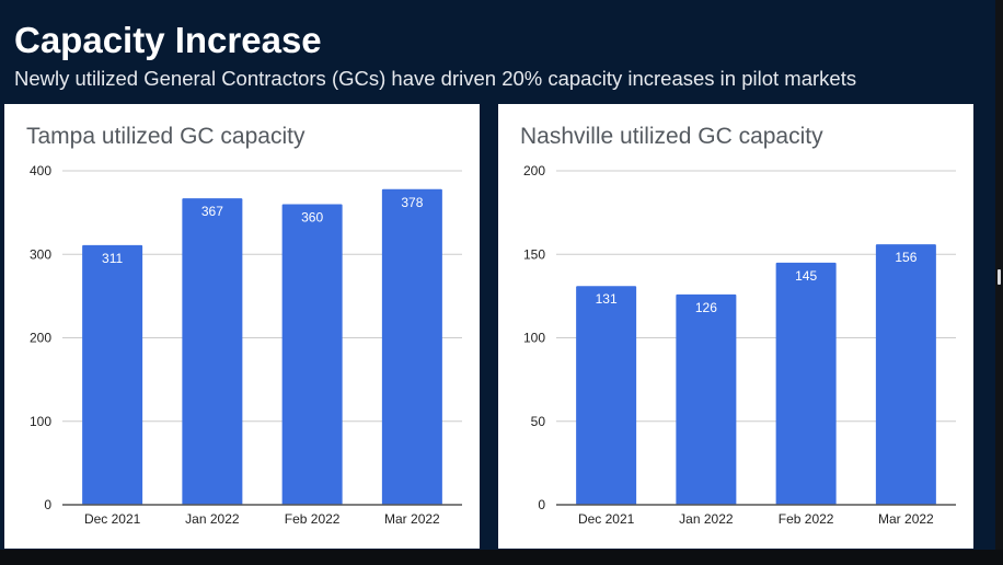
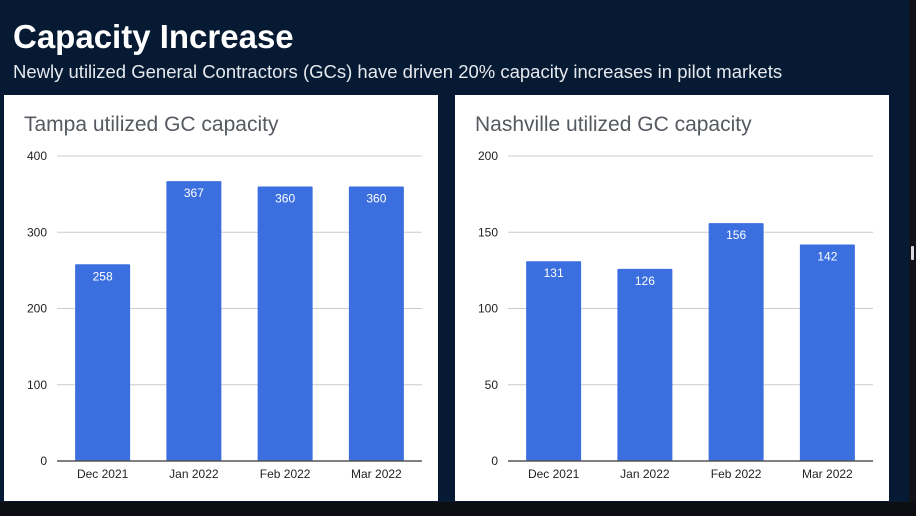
Tampa utilized GC capacity/Dec 2021: 311 -> 258
Tampa utilized GC capacity/Mar 2022: 378 -> 360
Nashville utilized GC capacity/Feb 2022: 145 -> 156
Nashville utilized GC capacity/Mar 2022: 156 -> 142
